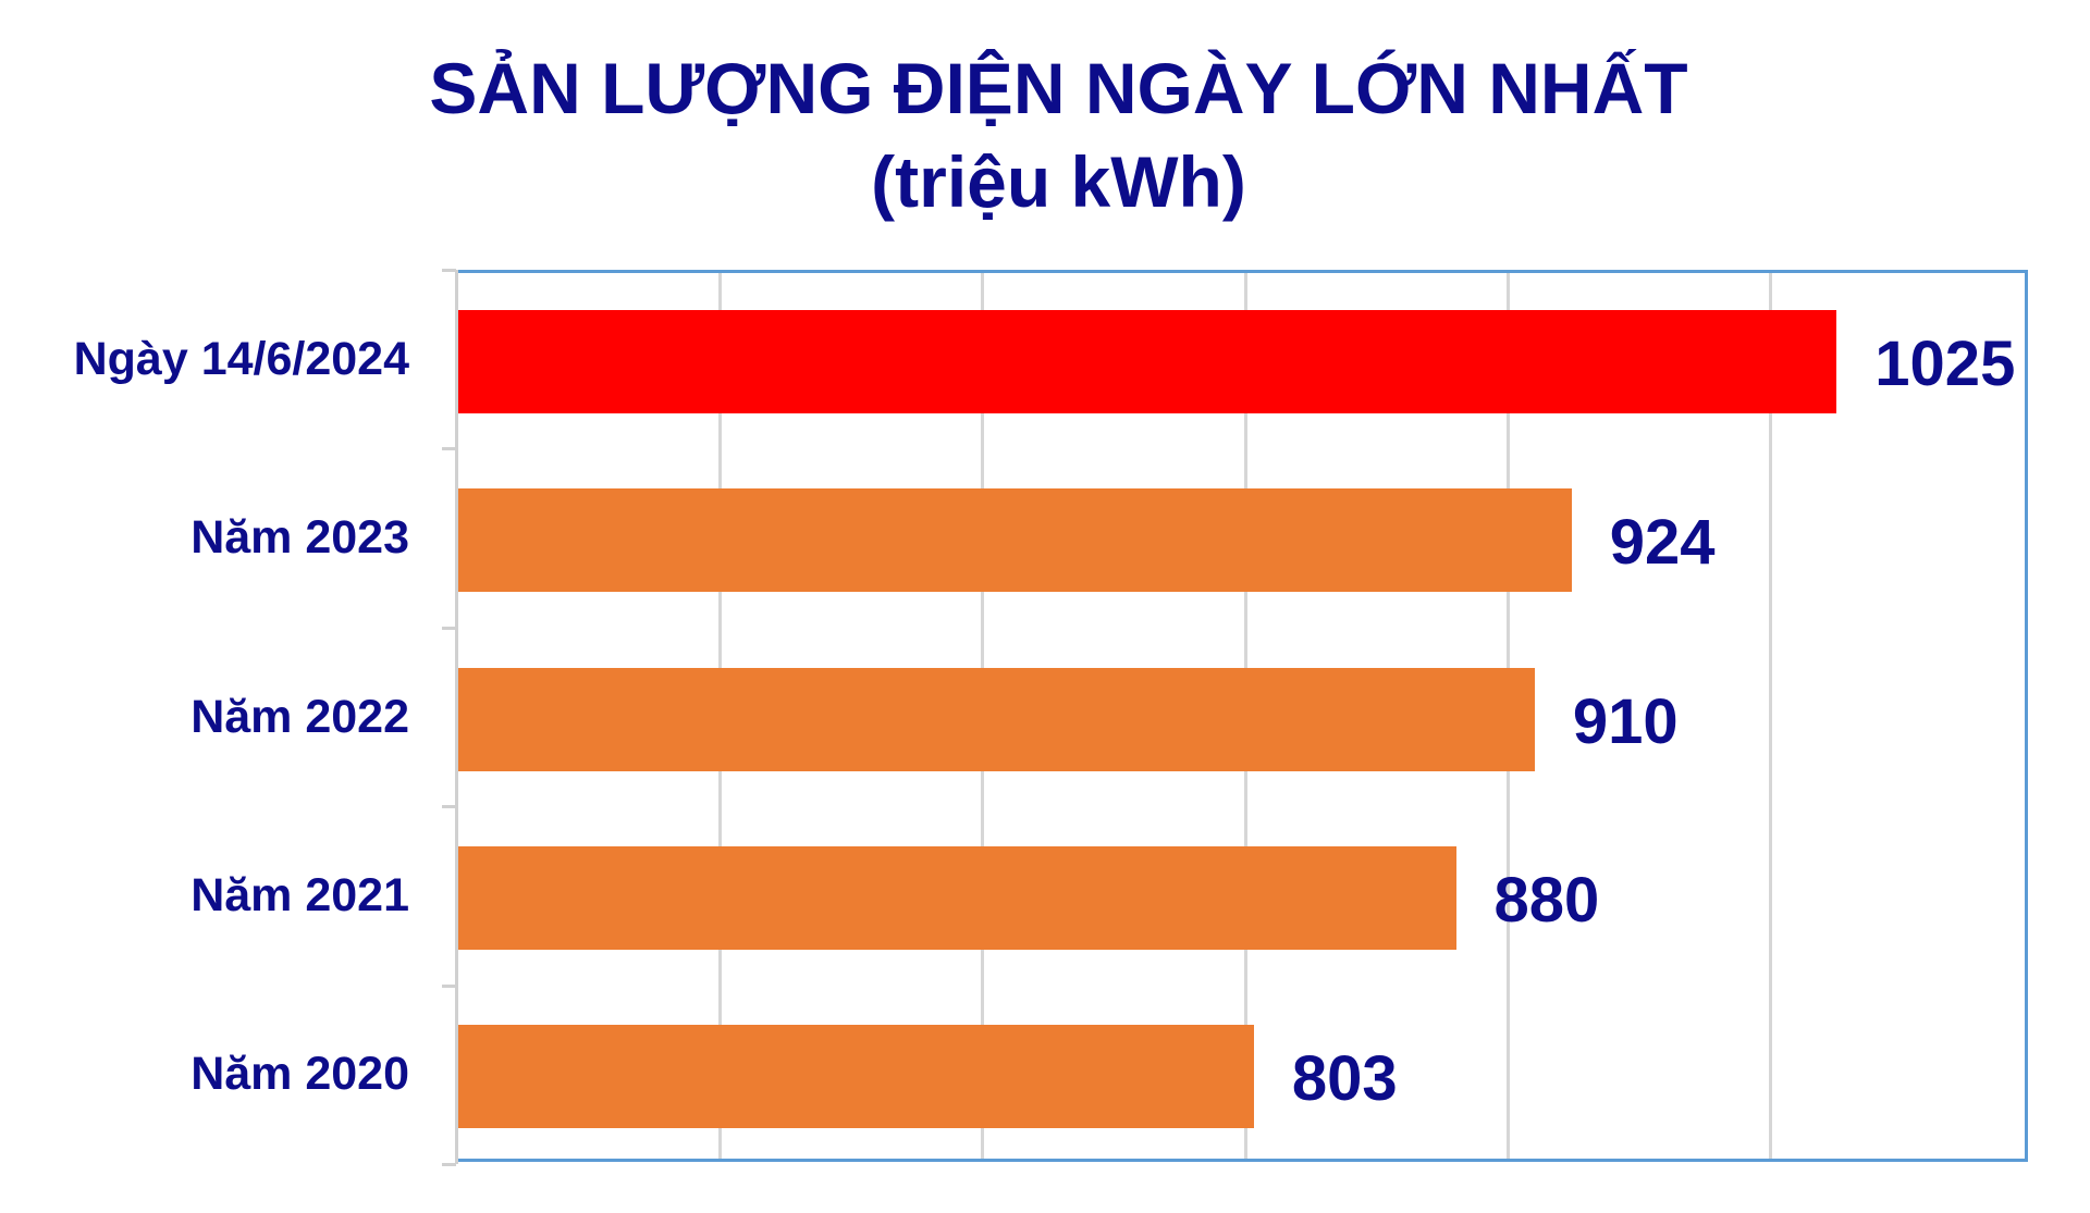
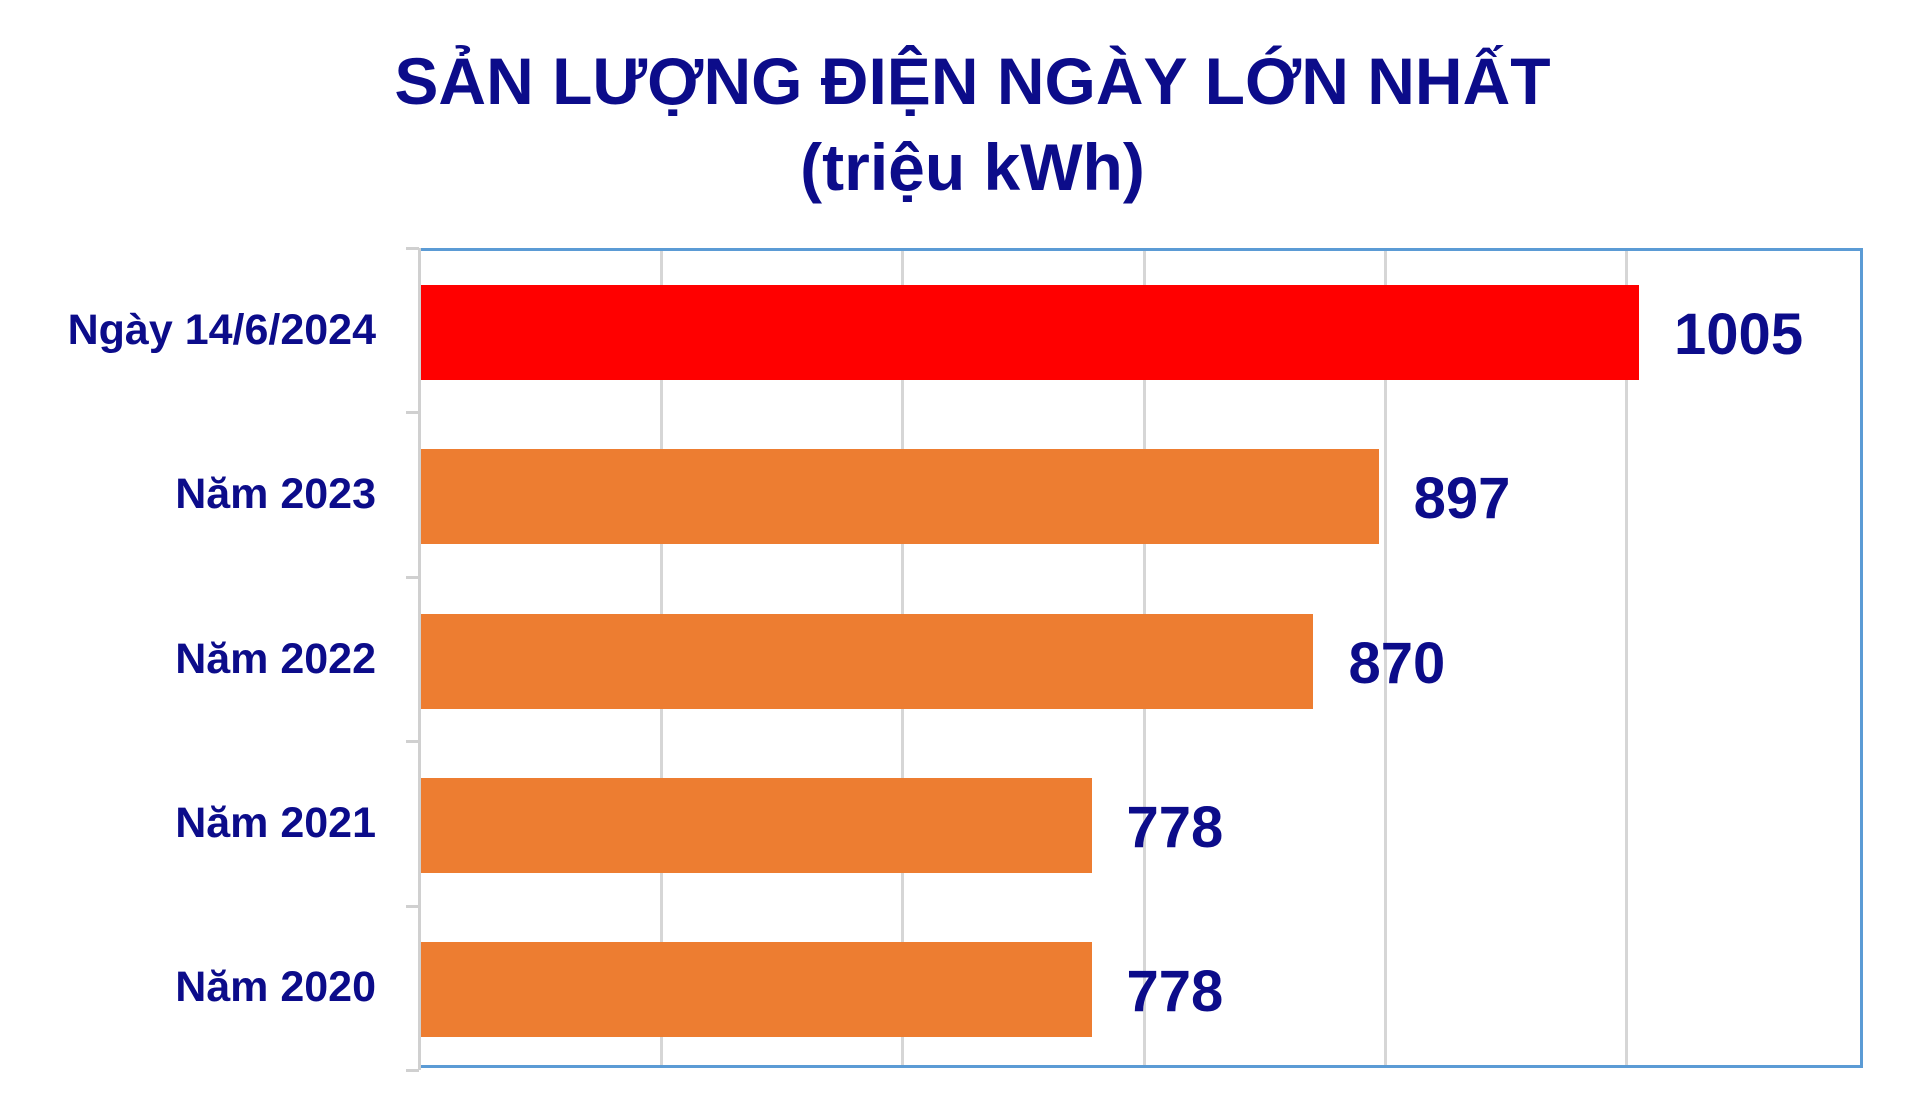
Ngày 14/6/2024: 1025 -> 1005
Năm 2023: 924 -> 897
Năm 2022: 910 -> 870
Năm 2021: 880 -> 778
Năm 2020: 803 -> 778
